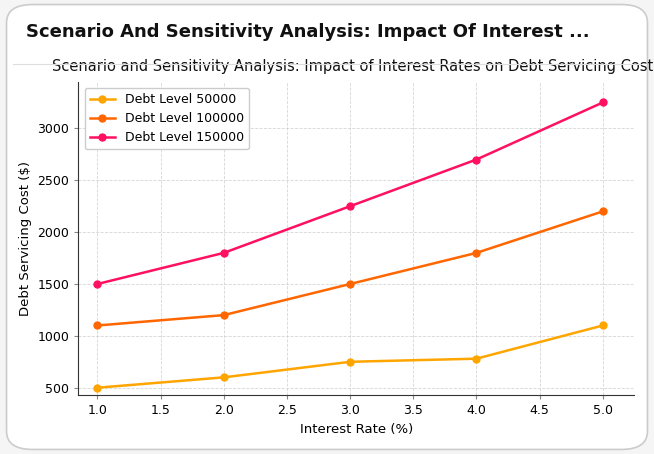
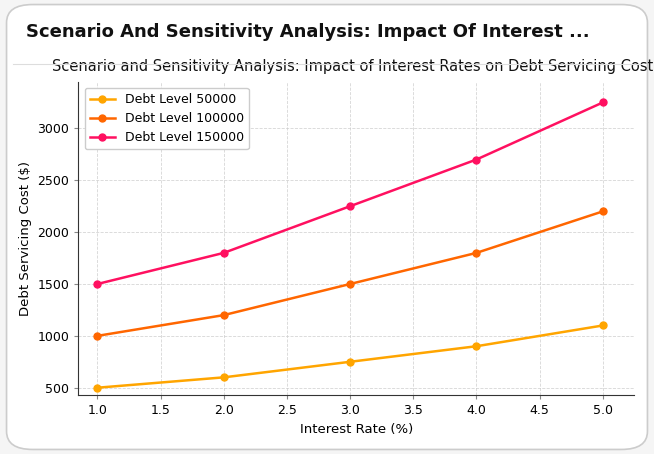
Debt Level 100000/1.0: 1100 -> 1000
Debt Level 50000/4.0: 780 -> 900
